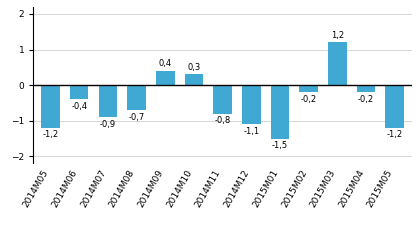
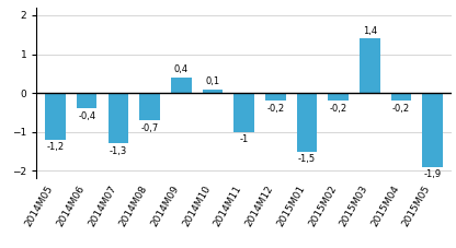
2014M07: -0,9 -> -1,3
2014M10: 0,3 -> 0,1
2014M11: -0,8 -> -1
2014M12: -1,1 -> -0,2
2015M03: 1,2 -> 1,4
2015M05: -1,2 -> -1,9
